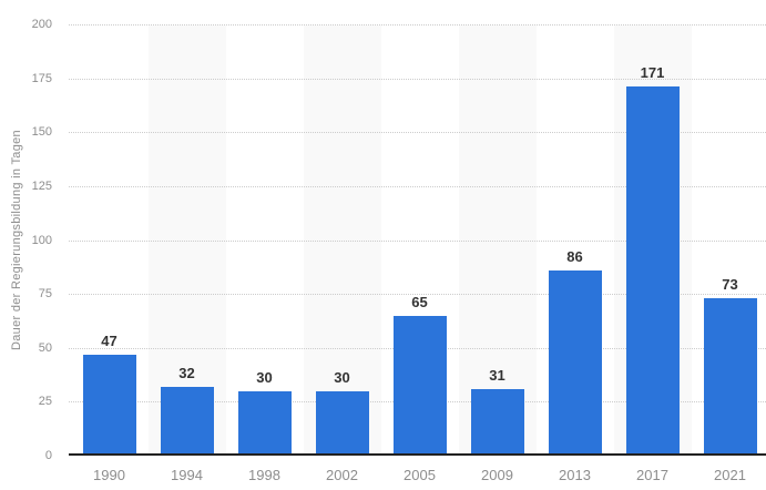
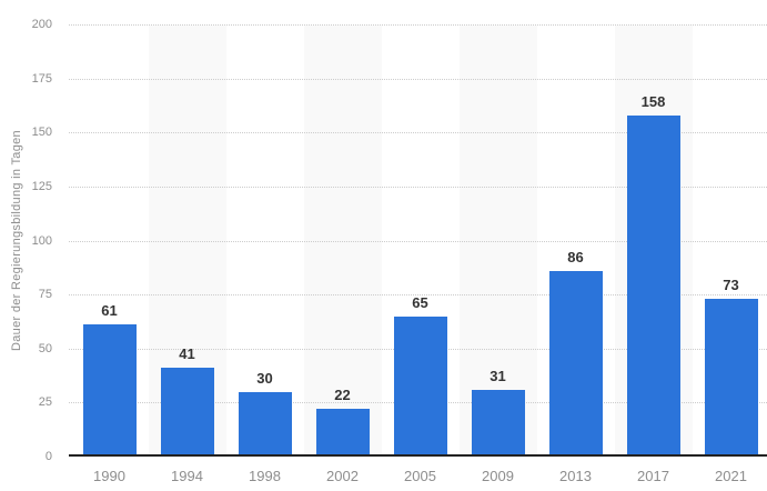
1990: 47 -> 61
1994: 32 -> 41
2002: 30 -> 22
2017: 171 -> 158
